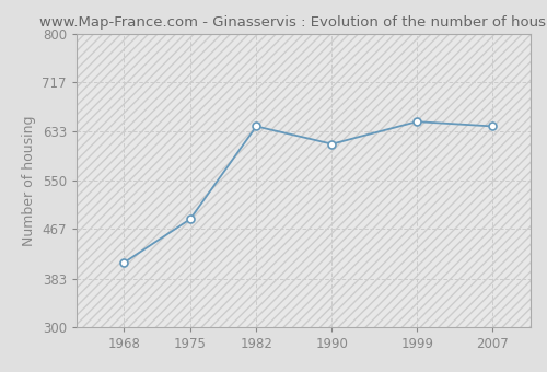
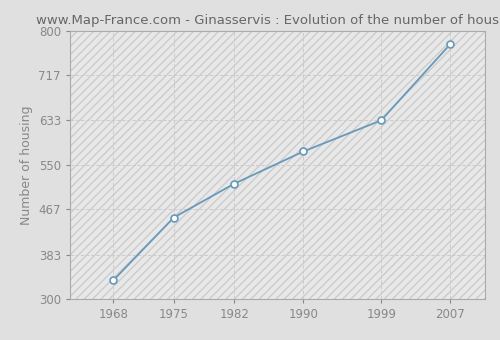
1968: 410 -> 335
1975: 484 -> 452
1982: 642 -> 515
1990: 612 -> 575
1999: 650 -> 633
2007: 642 -> 775
